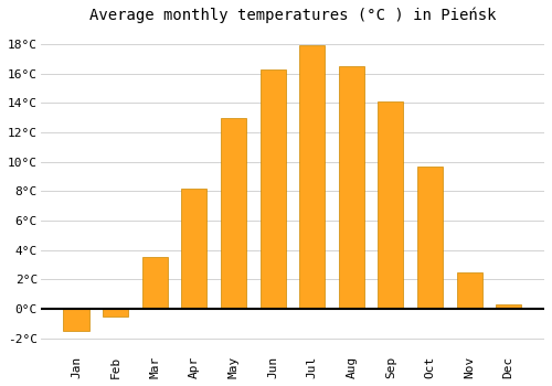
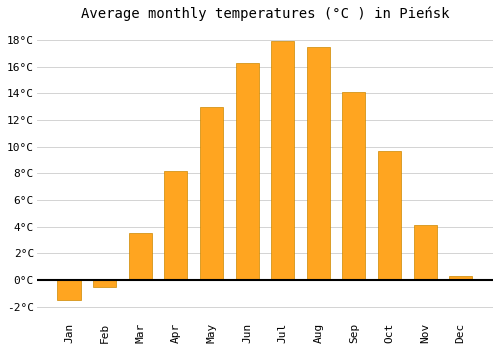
Aug: 16.5°C -> 17.5°C
Nov: 2.5°C -> 4.1°C
